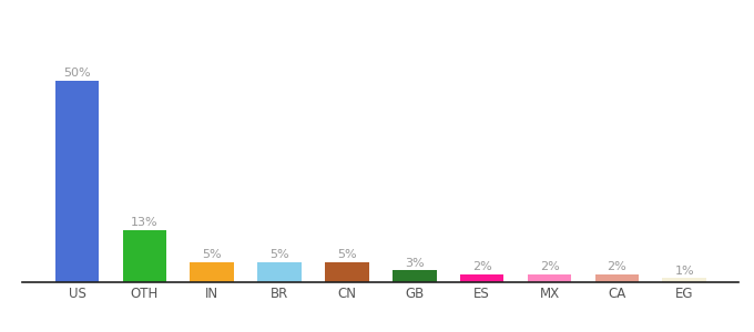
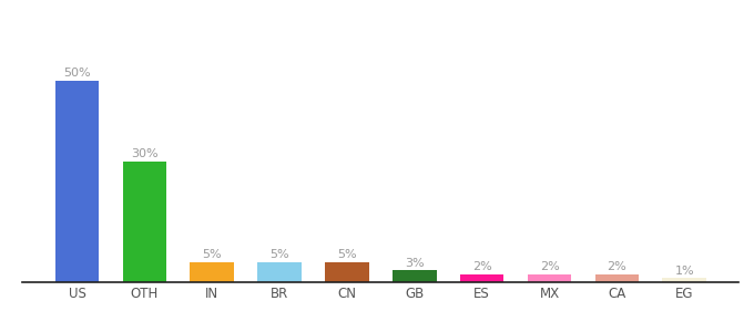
OTH: 13% -> 30%
